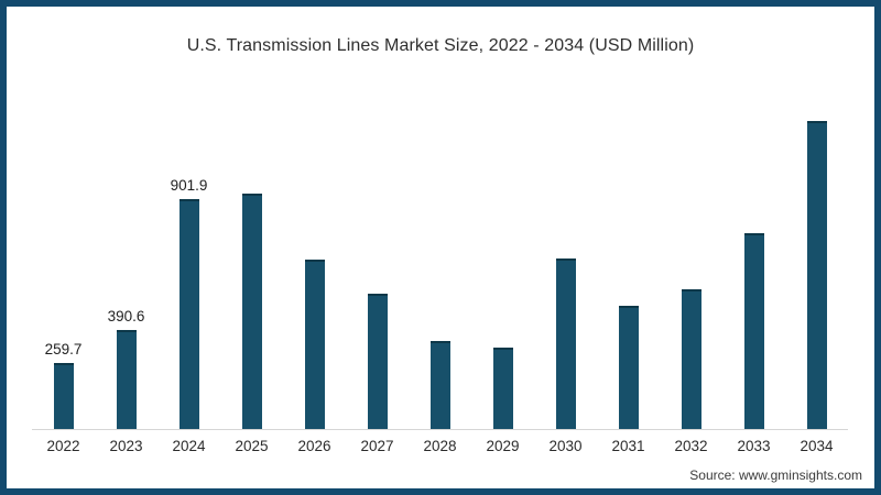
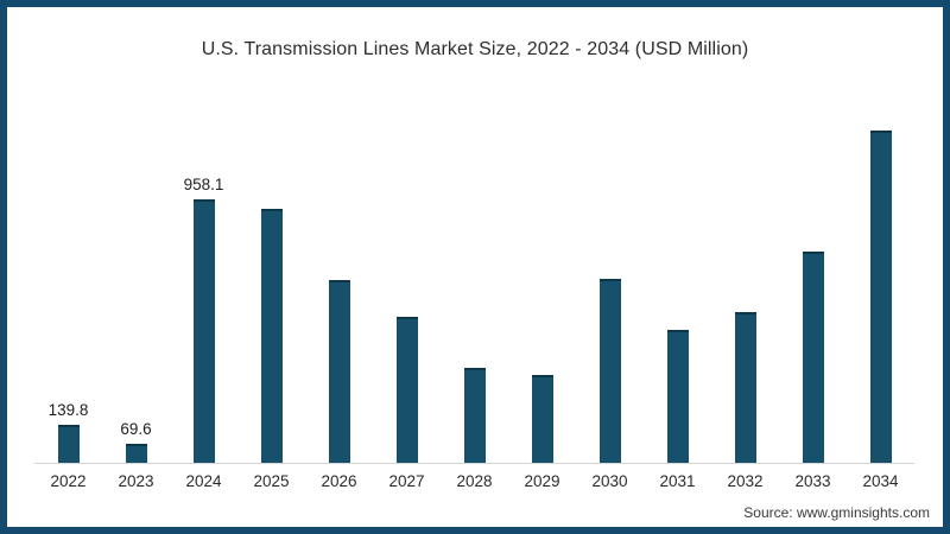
2022: 259.7 -> 139.8
2023: 390.6 -> 69.6
2024: 901.9 -> 958.1
